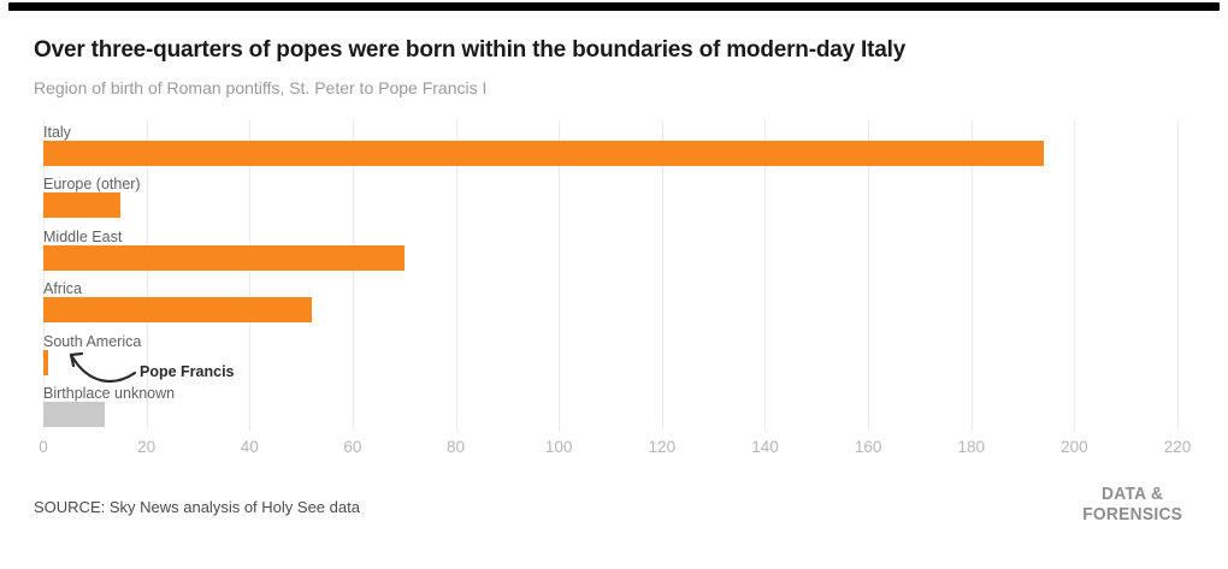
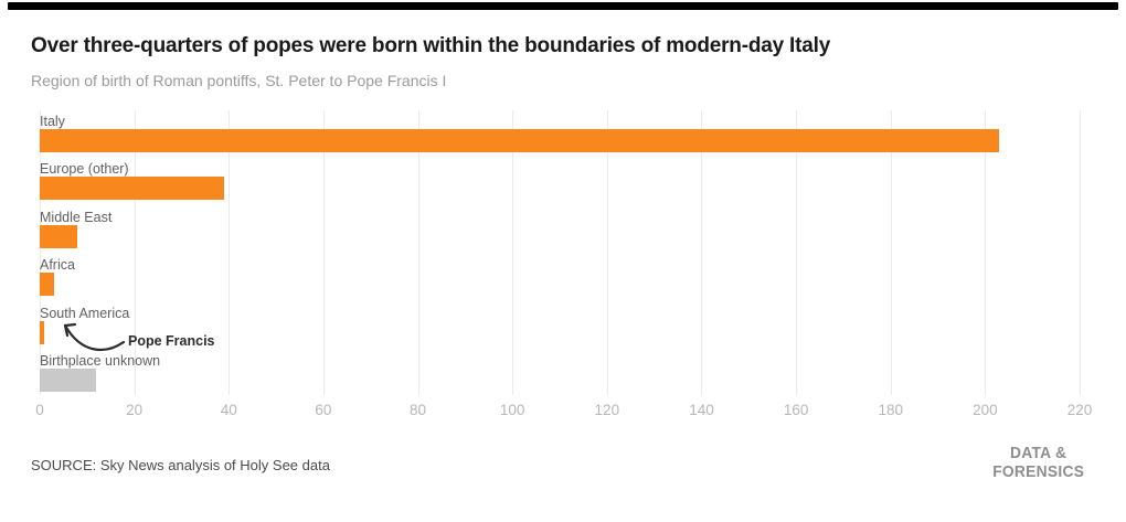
Italy: 194 -> 203
Europe (other): 15 -> 39
Middle East: 70 -> 8
Africa: 52 -> 3
